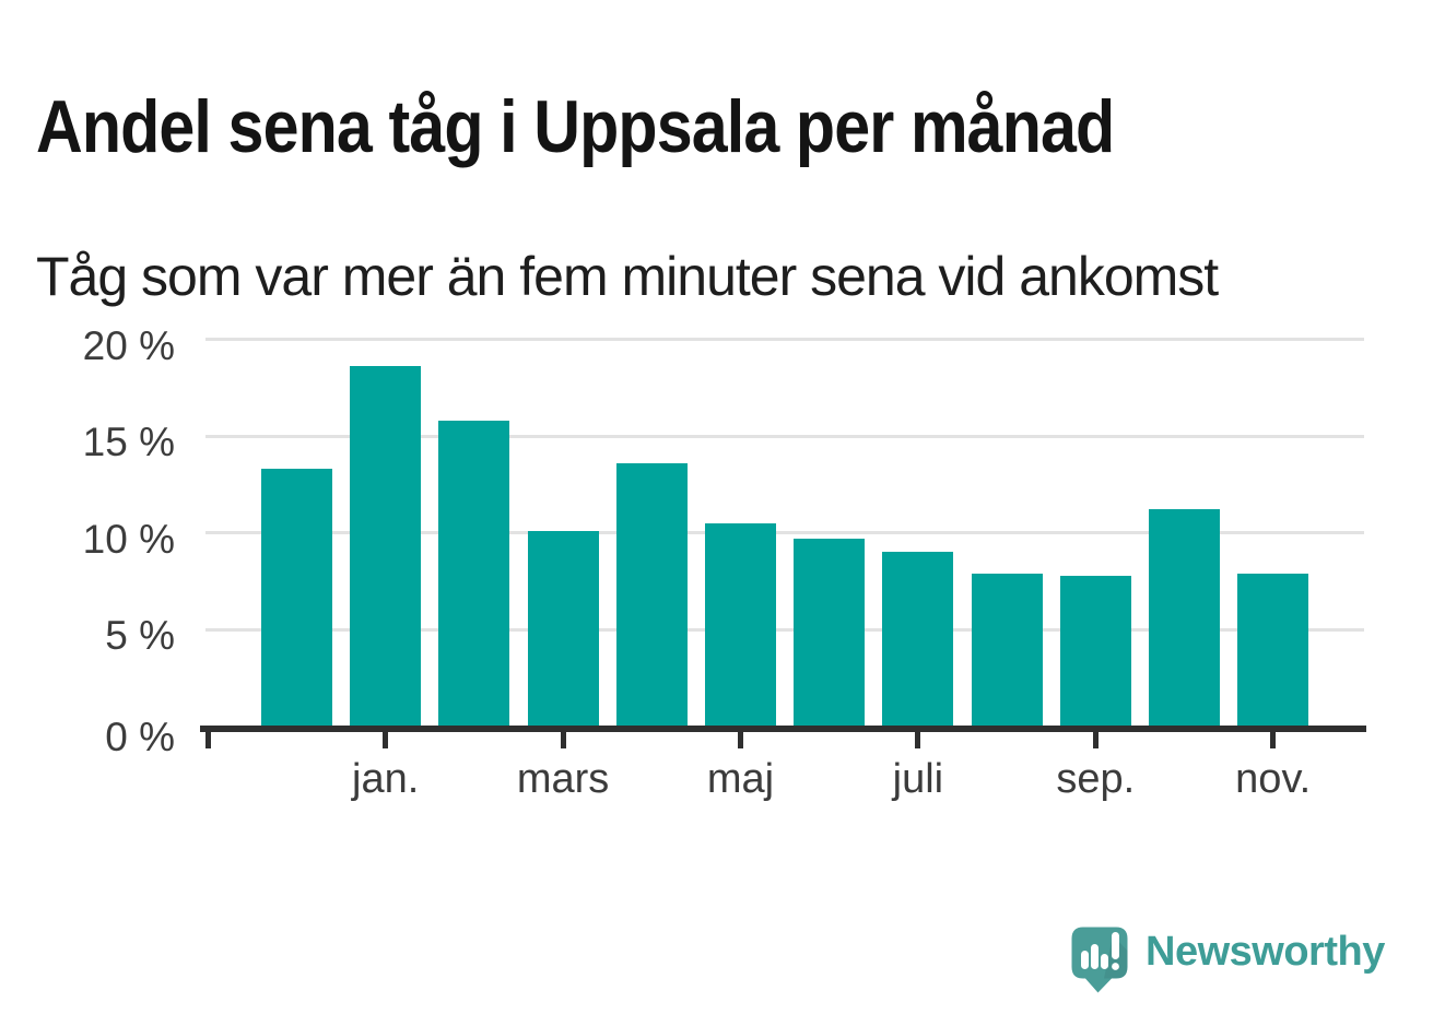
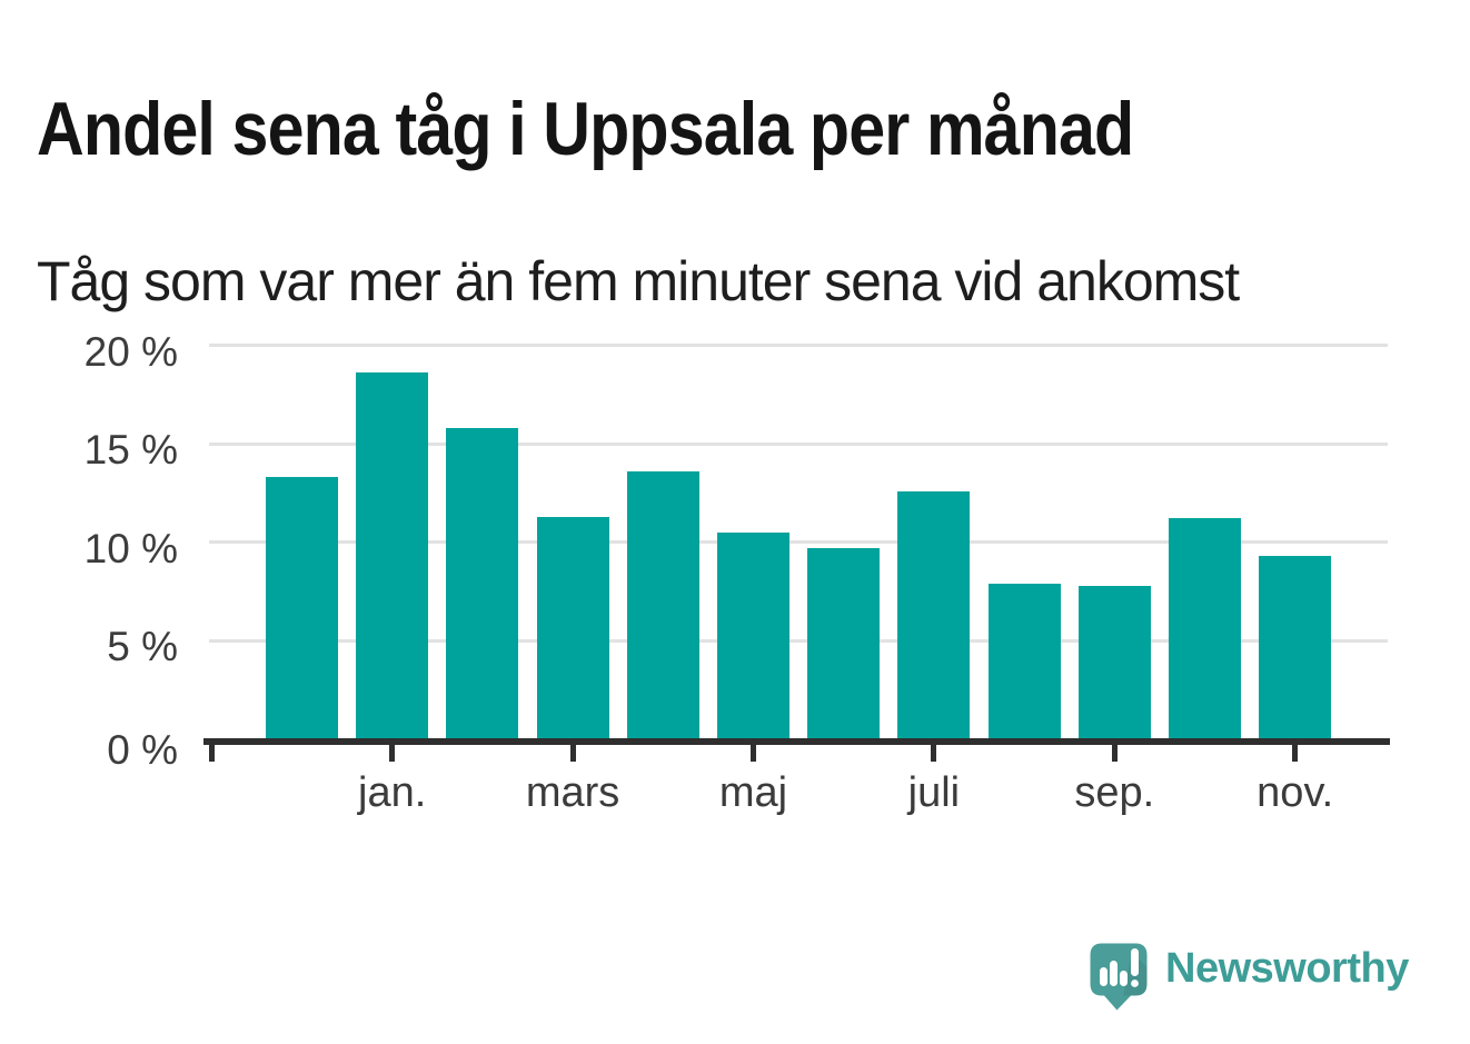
mars: 10.1% -> 11.3%
juli: 9.0% -> 12.6%
nov.: 7.9% -> 9.3%
